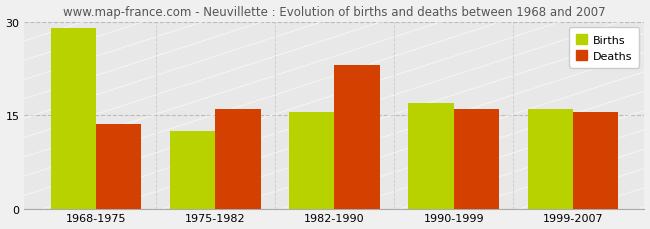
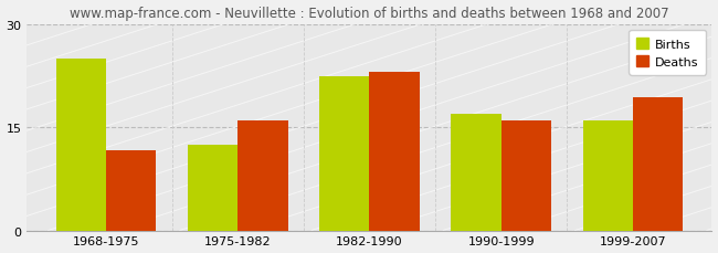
Births/1968-1975: 29.0 -> 25.0
Deaths/1968-1975: 13.5 -> 11.6
Births/1982-1990: 15.5 -> 22.4
Deaths/1999-2007: 15.5 -> 19.4
